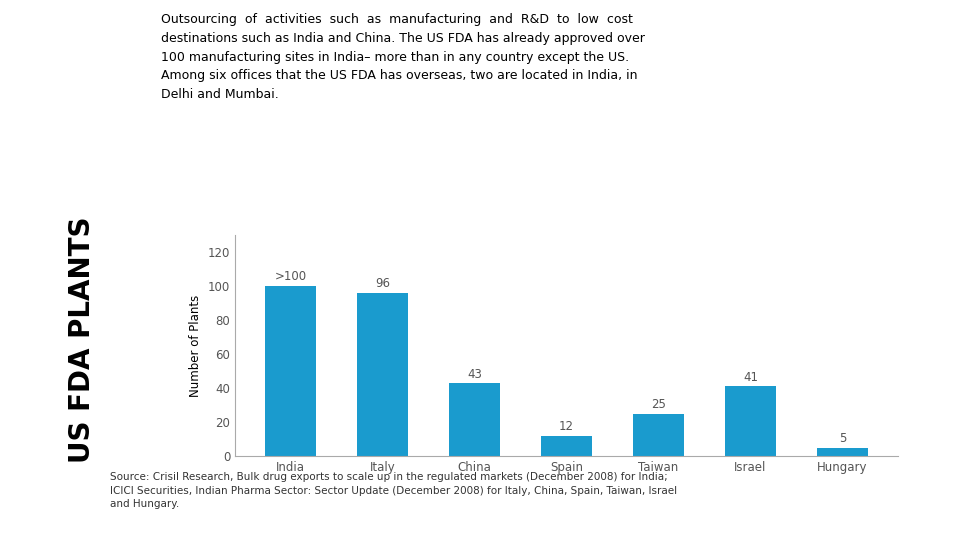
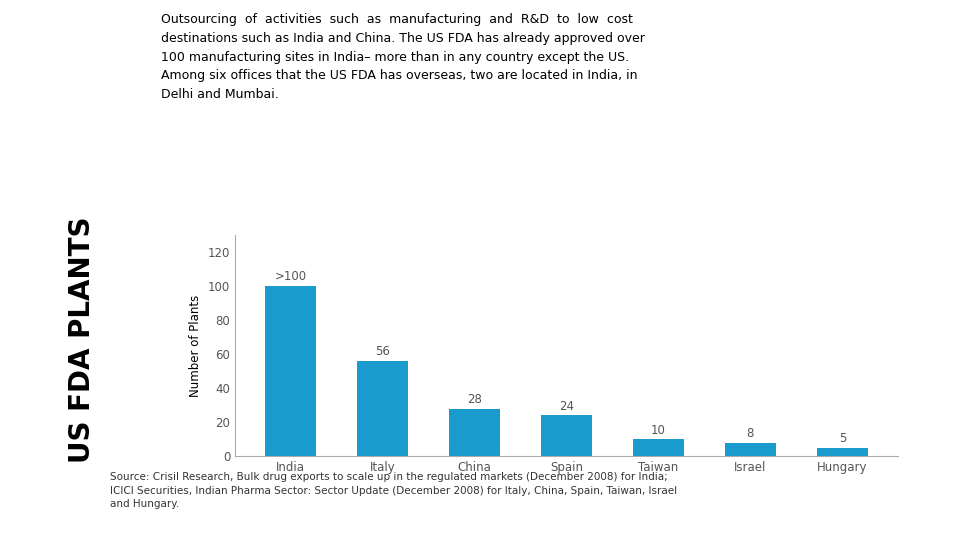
Italy: 96 -> 56
China: 43 -> 28
Spain: 12 -> 24
Taiwan: 25 -> 10
Israel: 41 -> 8
